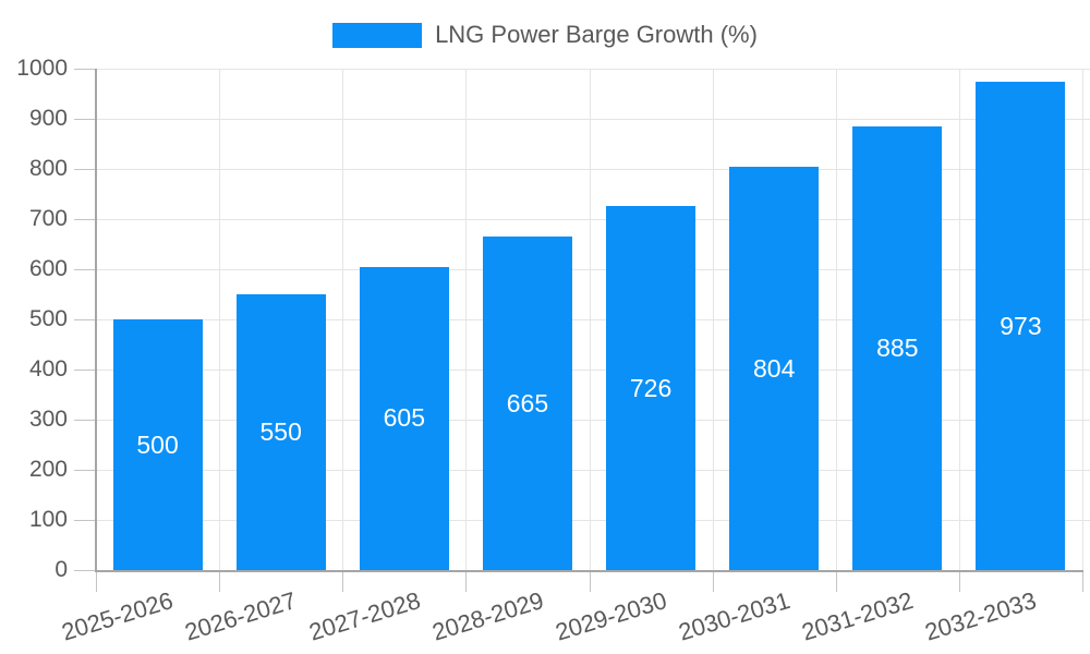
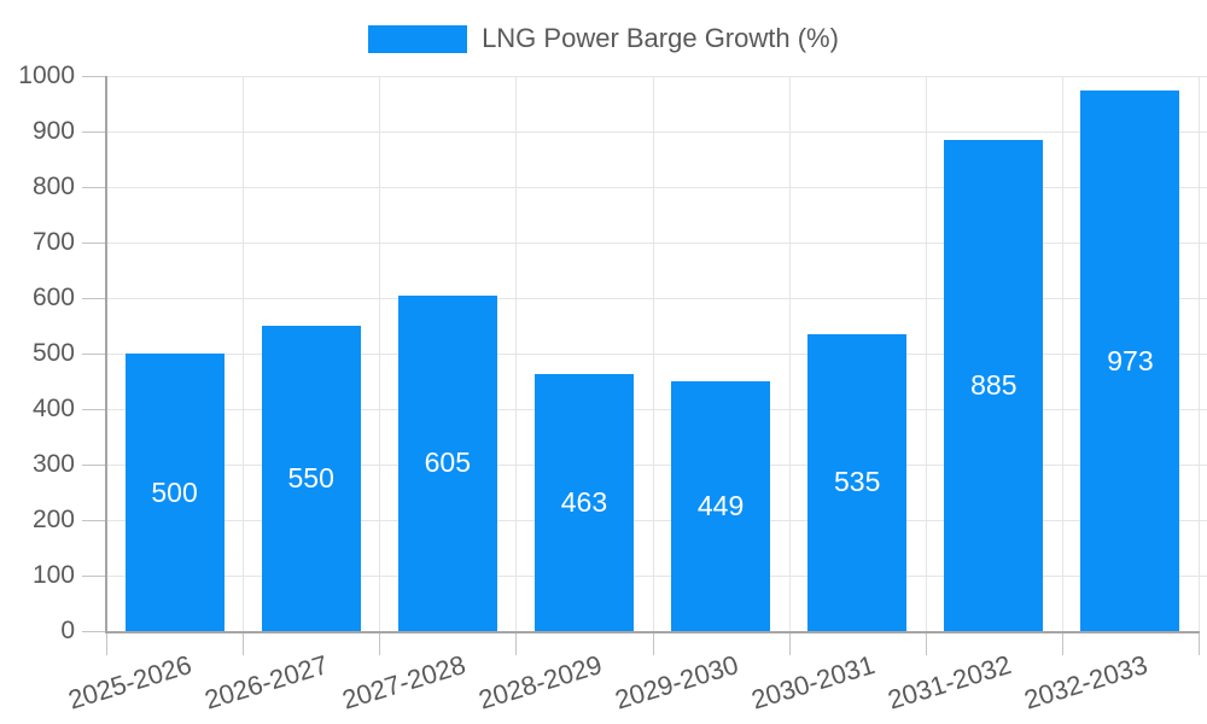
2028-2029: 665 -> 463
2029-2030: 726 -> 449
2030-2031: 804 -> 535
